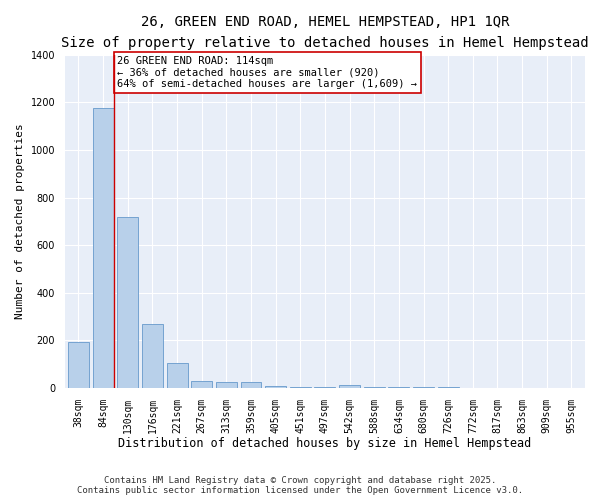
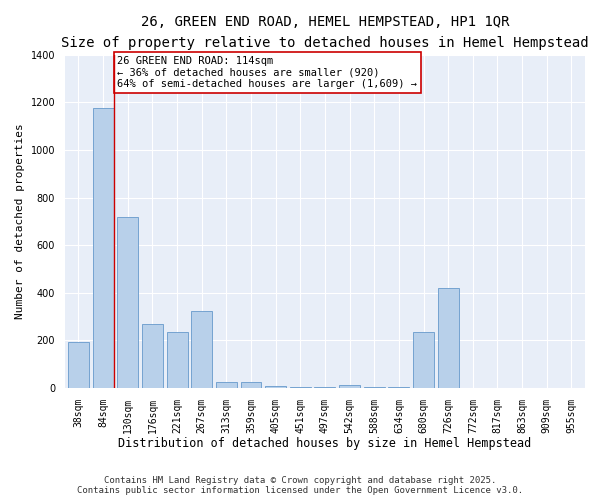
221sqm: 104 -> 235
267sqm: 30 -> 325
680sqm: 2 -> 235
726sqm: 2 -> 420
